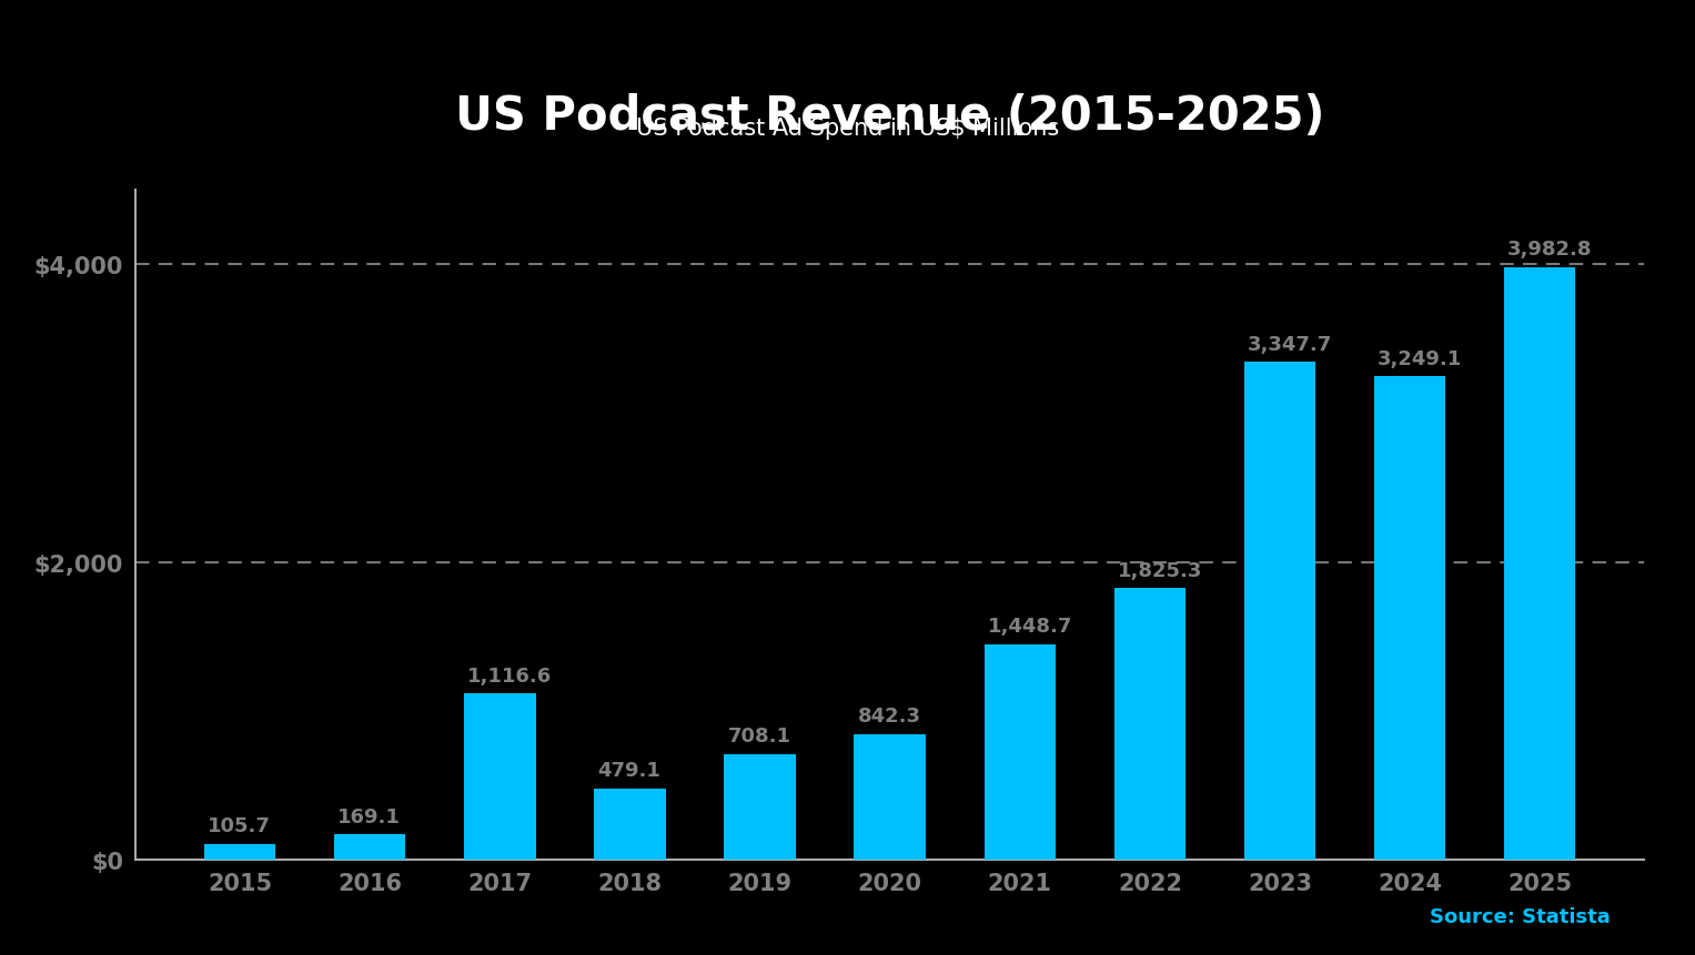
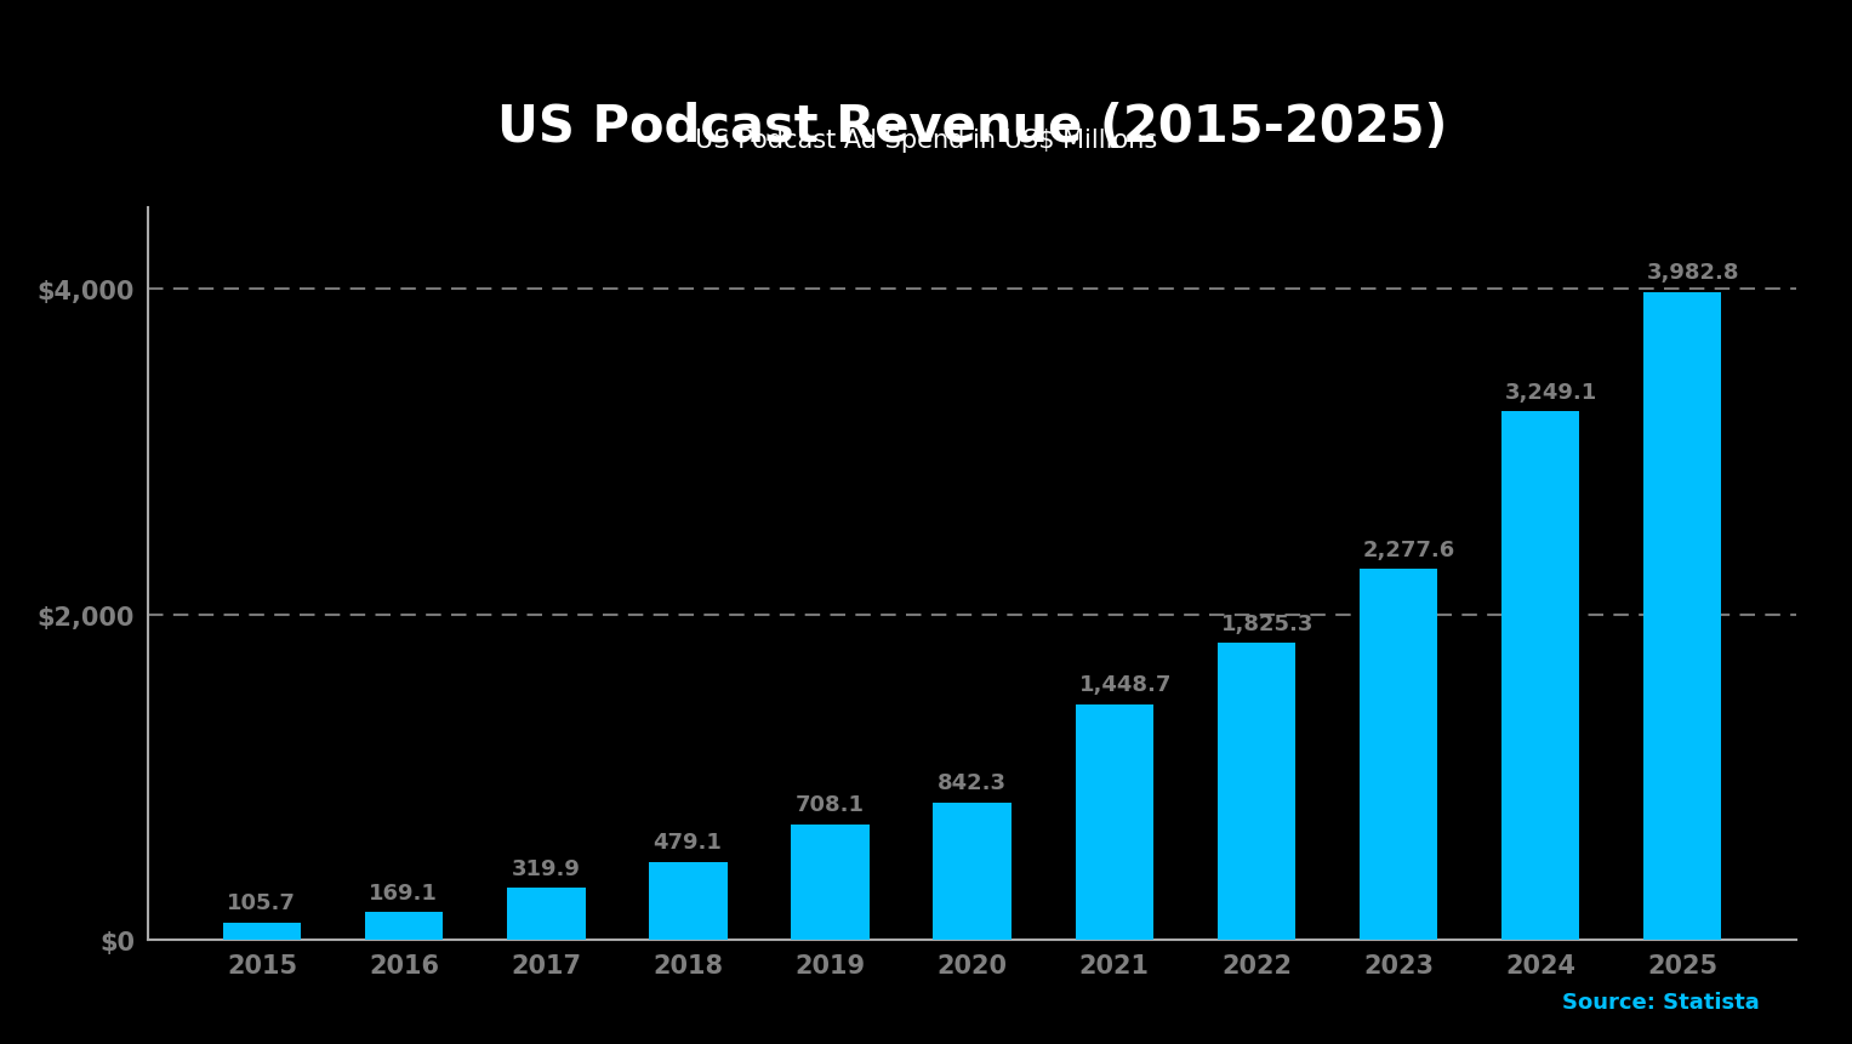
2017: 1,116.6 -> 319.9
2023: 3,347.7 -> 2,277.6
